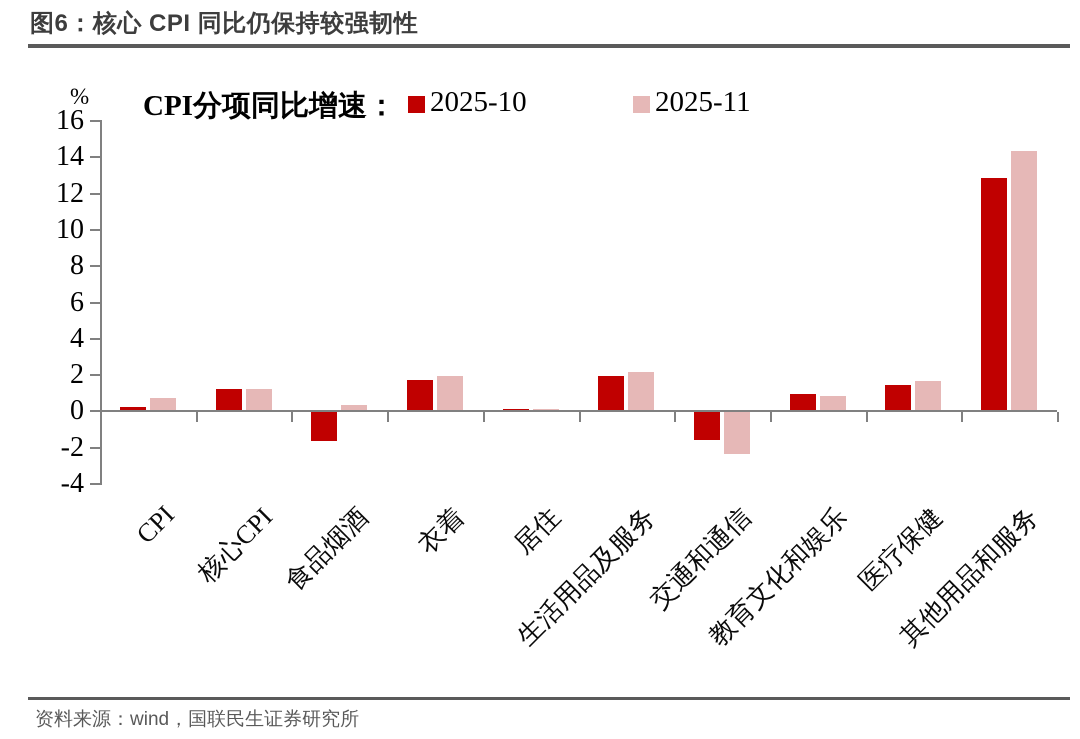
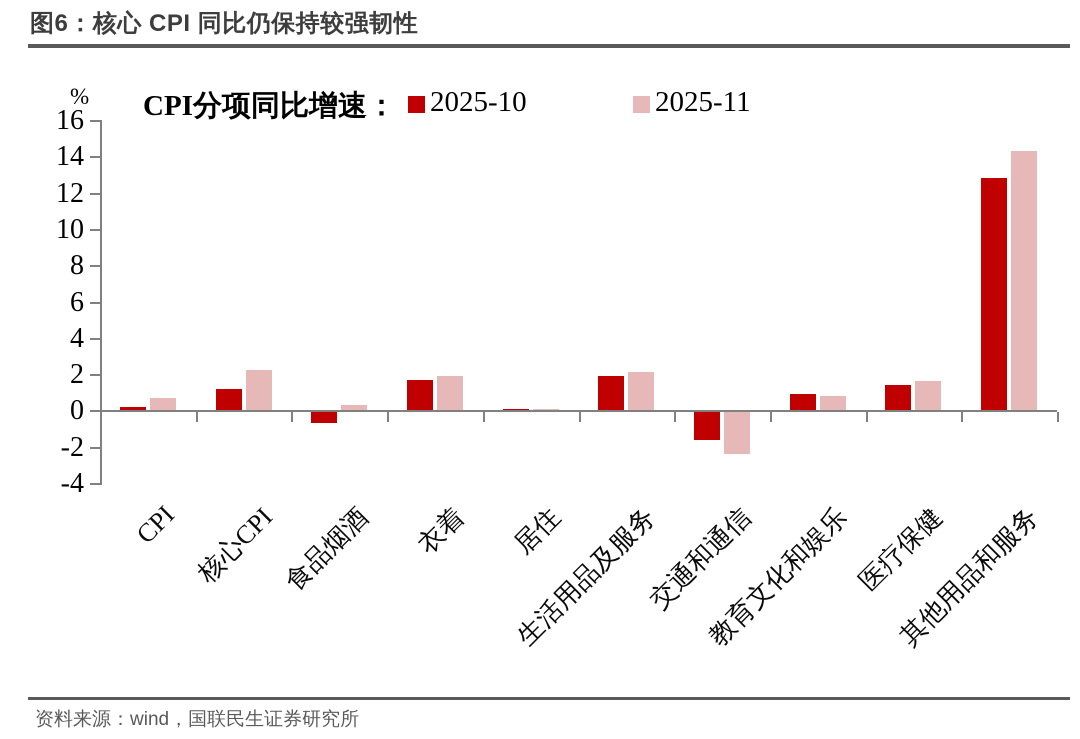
2025-11/核心CPI: 1.2 -> 2.2
2025-10/食品烟酒: -1.6 -> -0.6
